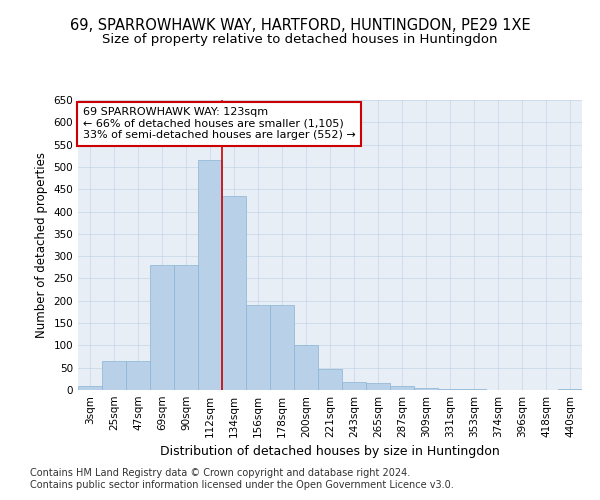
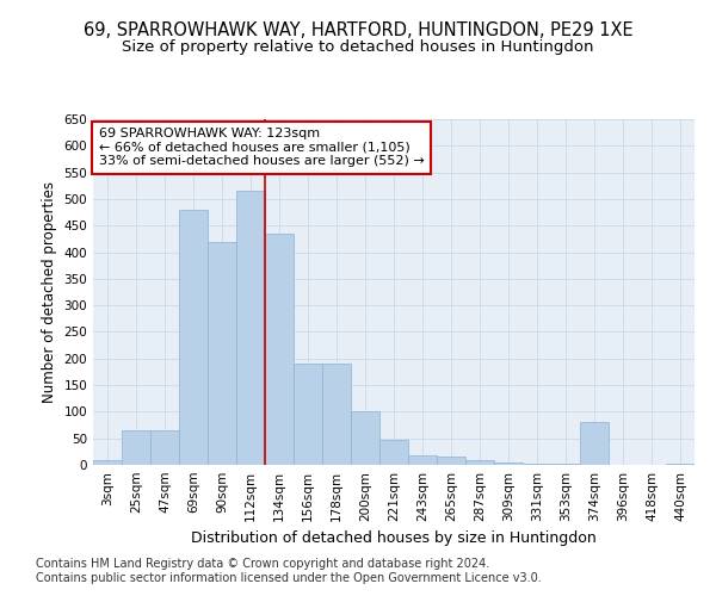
69sqm: 280 -> 480
90sqm: 280 -> 420
374sqm: 1 -> 80
